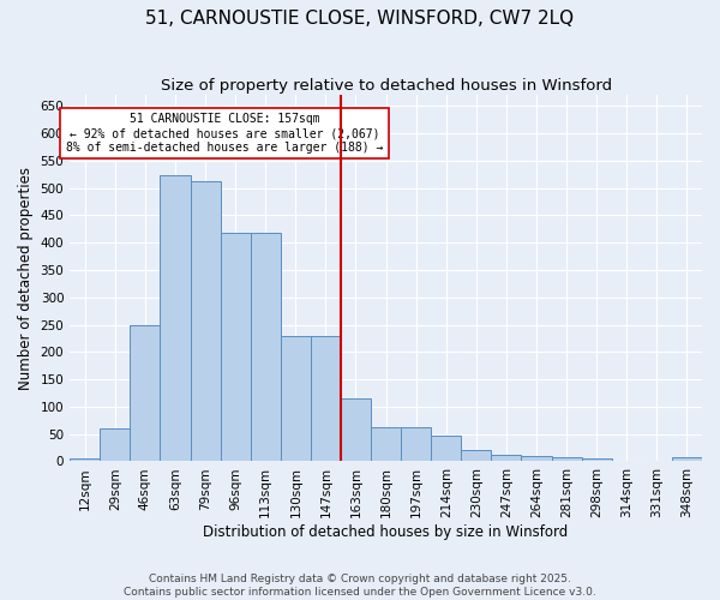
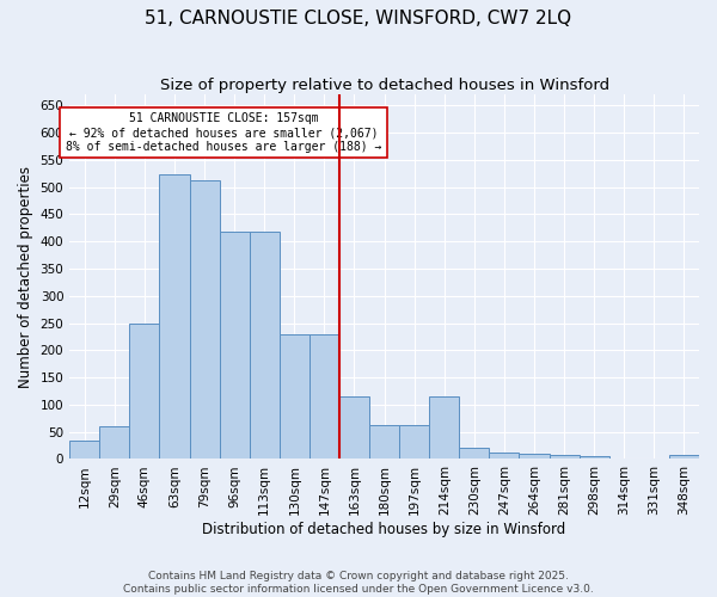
12sqm: 5 -> 35
214sqm: 46 -> 115
